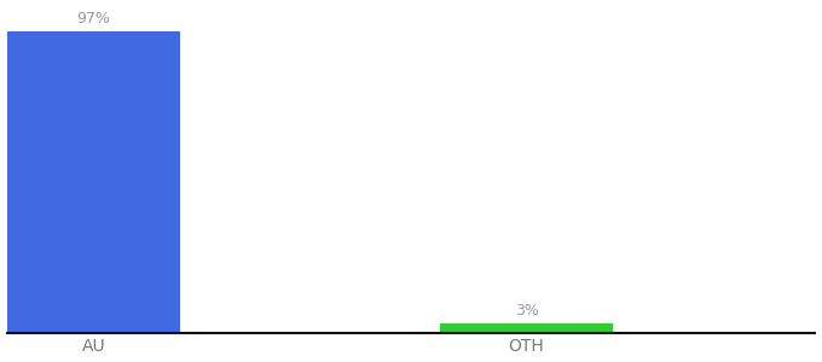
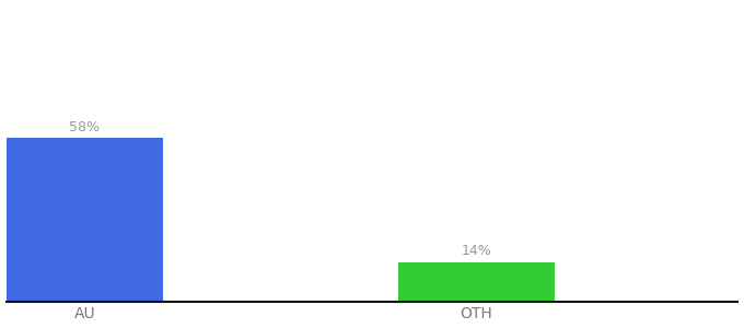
AU: 97% -> 58%
OTH: 3% -> 14%
